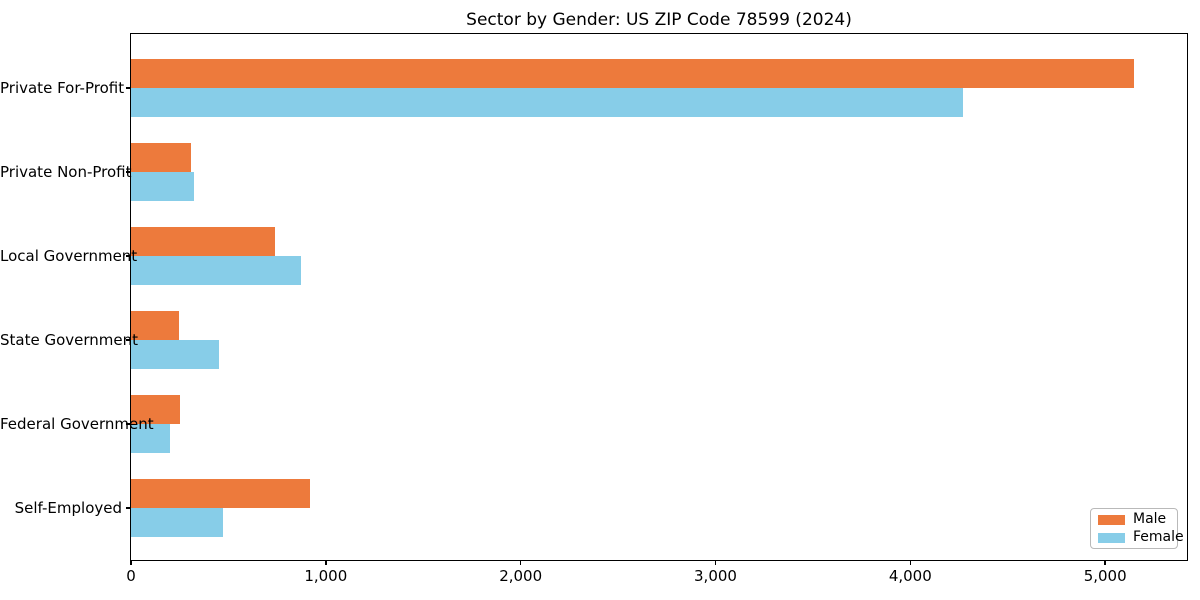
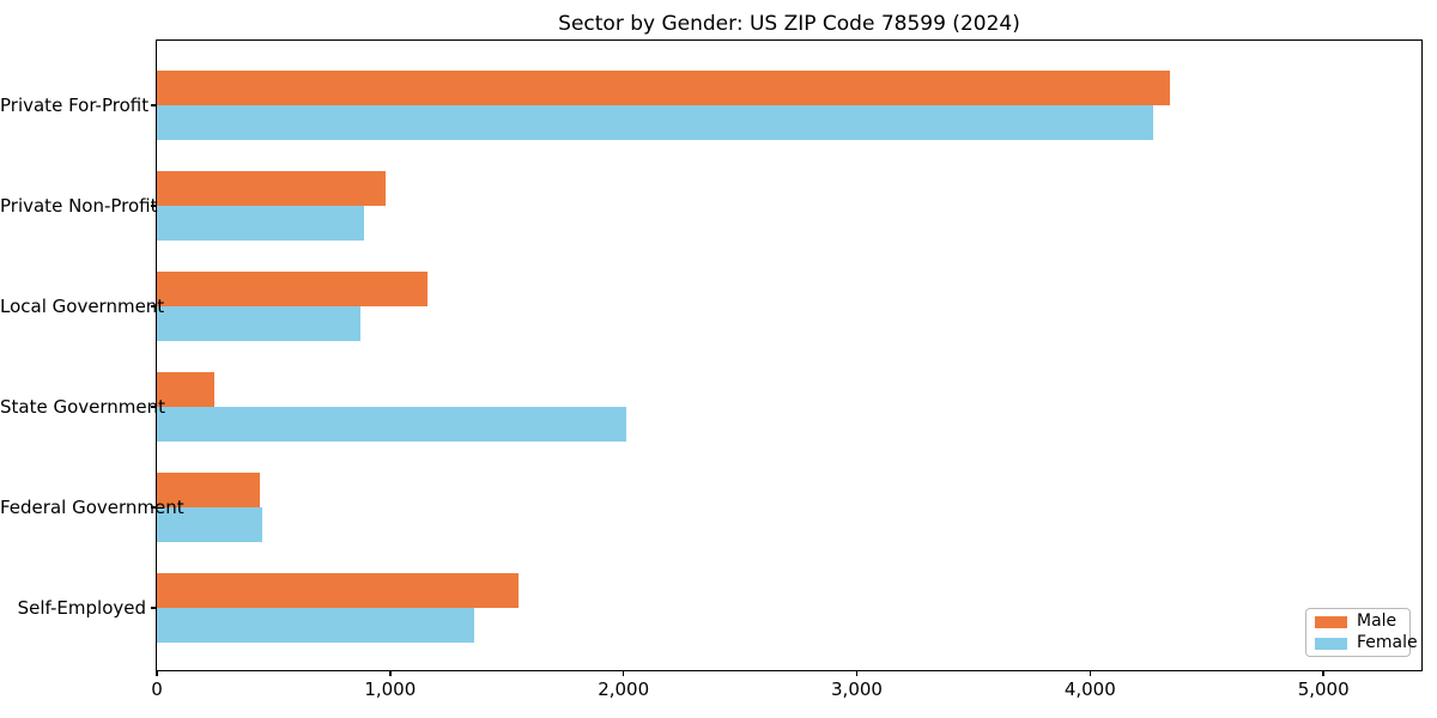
Male/Private For-Profit: 5150 -> 4340
Male/Private Non-Profit: 310 -> 980
Female/Private Non-Profit: 320 -> 890
Male/Local Government: 740 -> 1160
Female/State Government: 450 -> 2010
Male/Federal Government: 250 -> 440
Female/Federal Government: 200 -> 450
Male/Self-Employed: 920 -> 1550
Female/Self-Employed: 470 -> 1360
